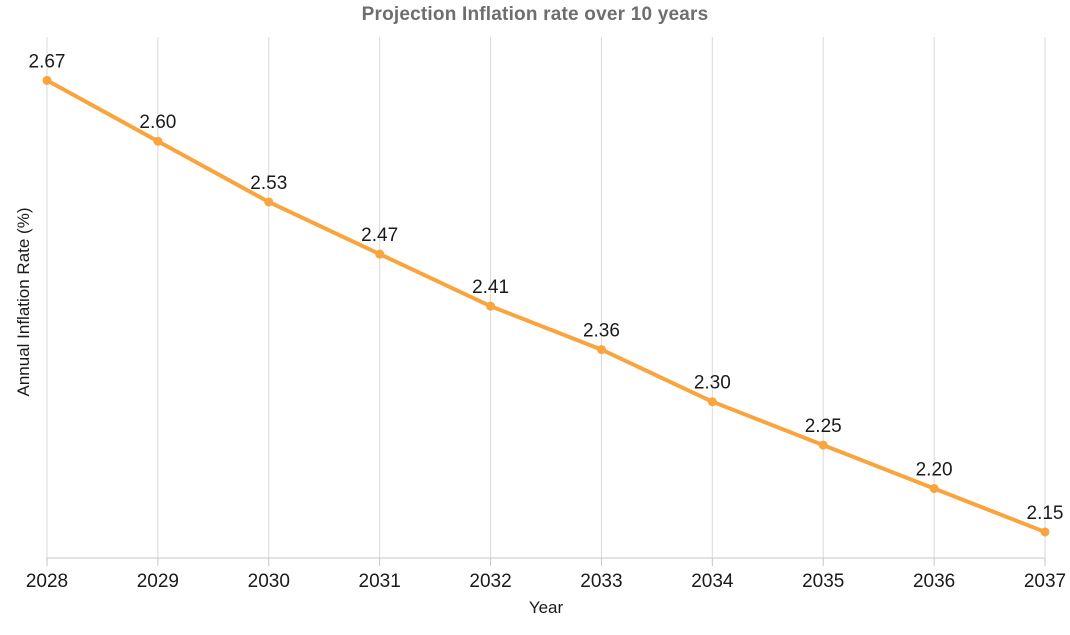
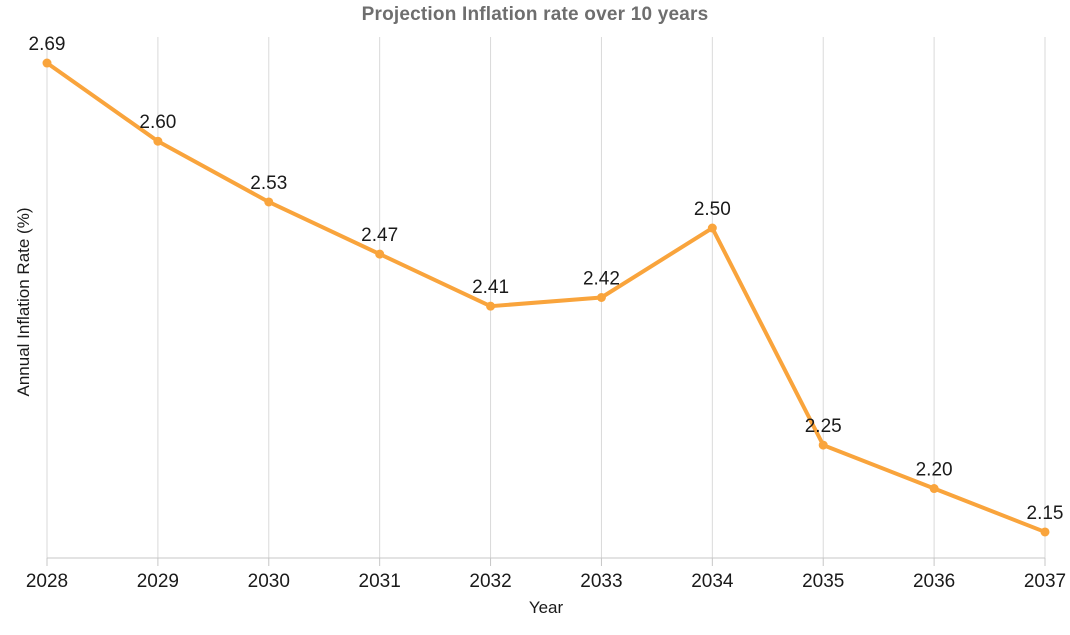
2028: 2.67 -> 2.69
2033: 2.36 -> 2.42
2034: 2.30 -> 2.50
